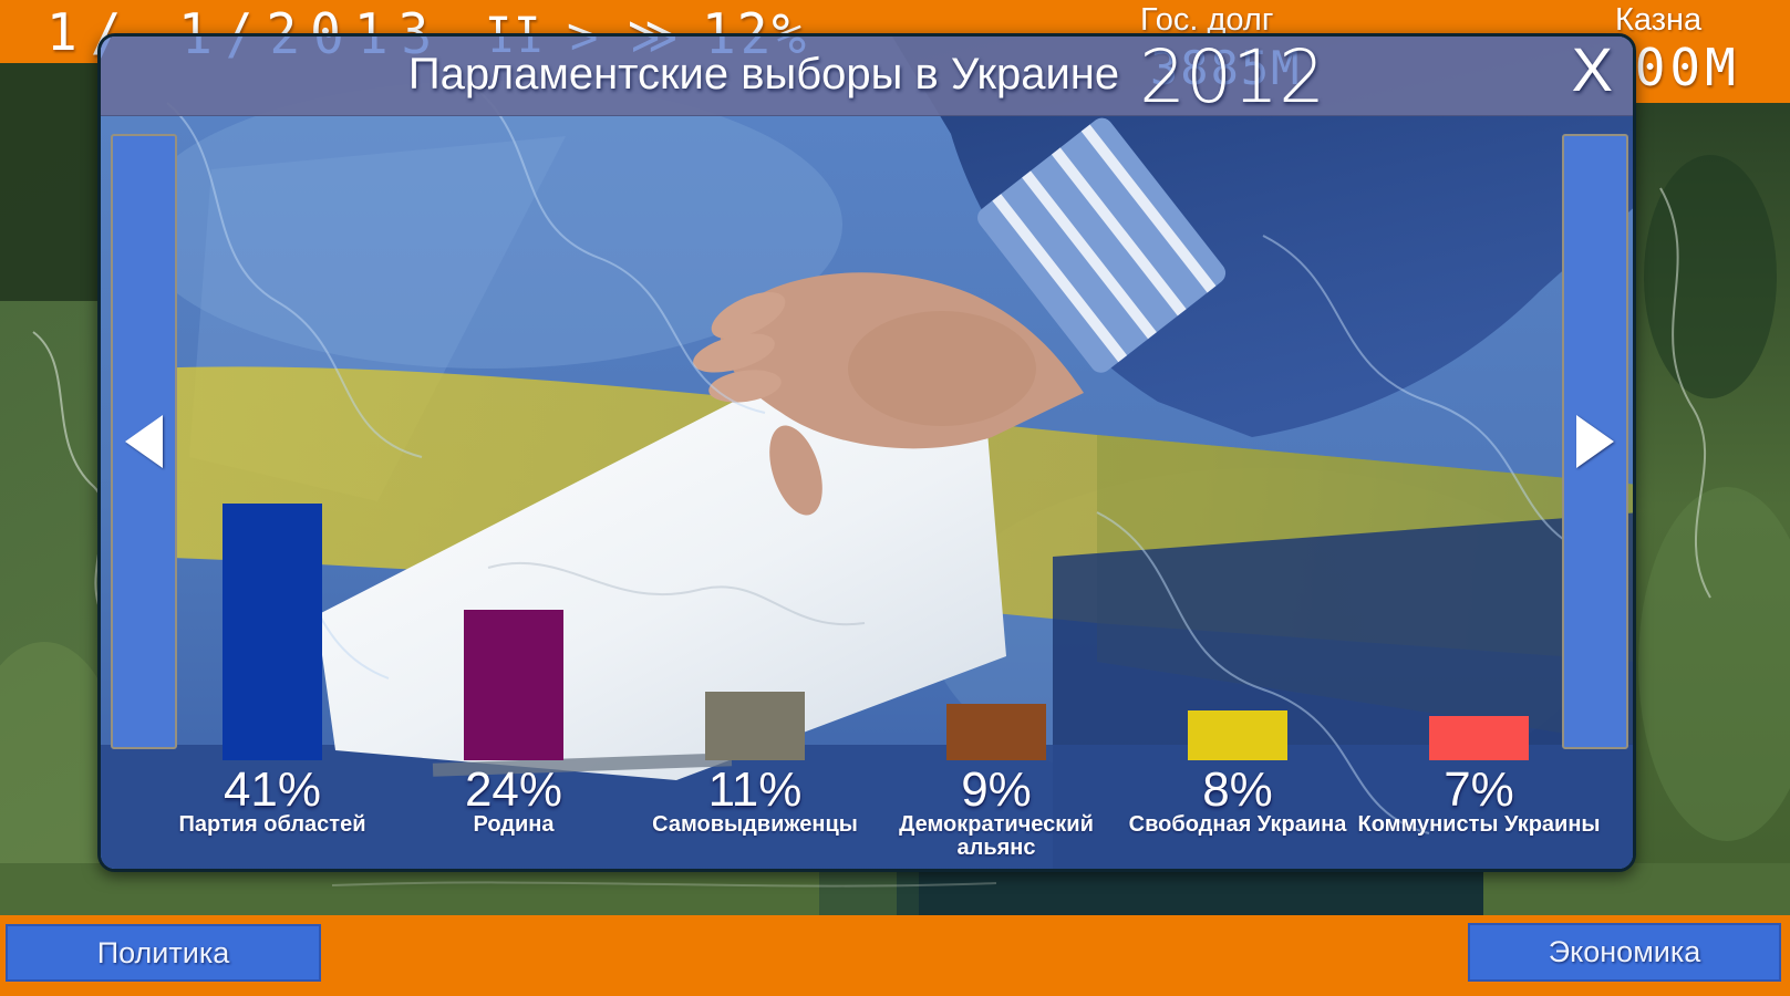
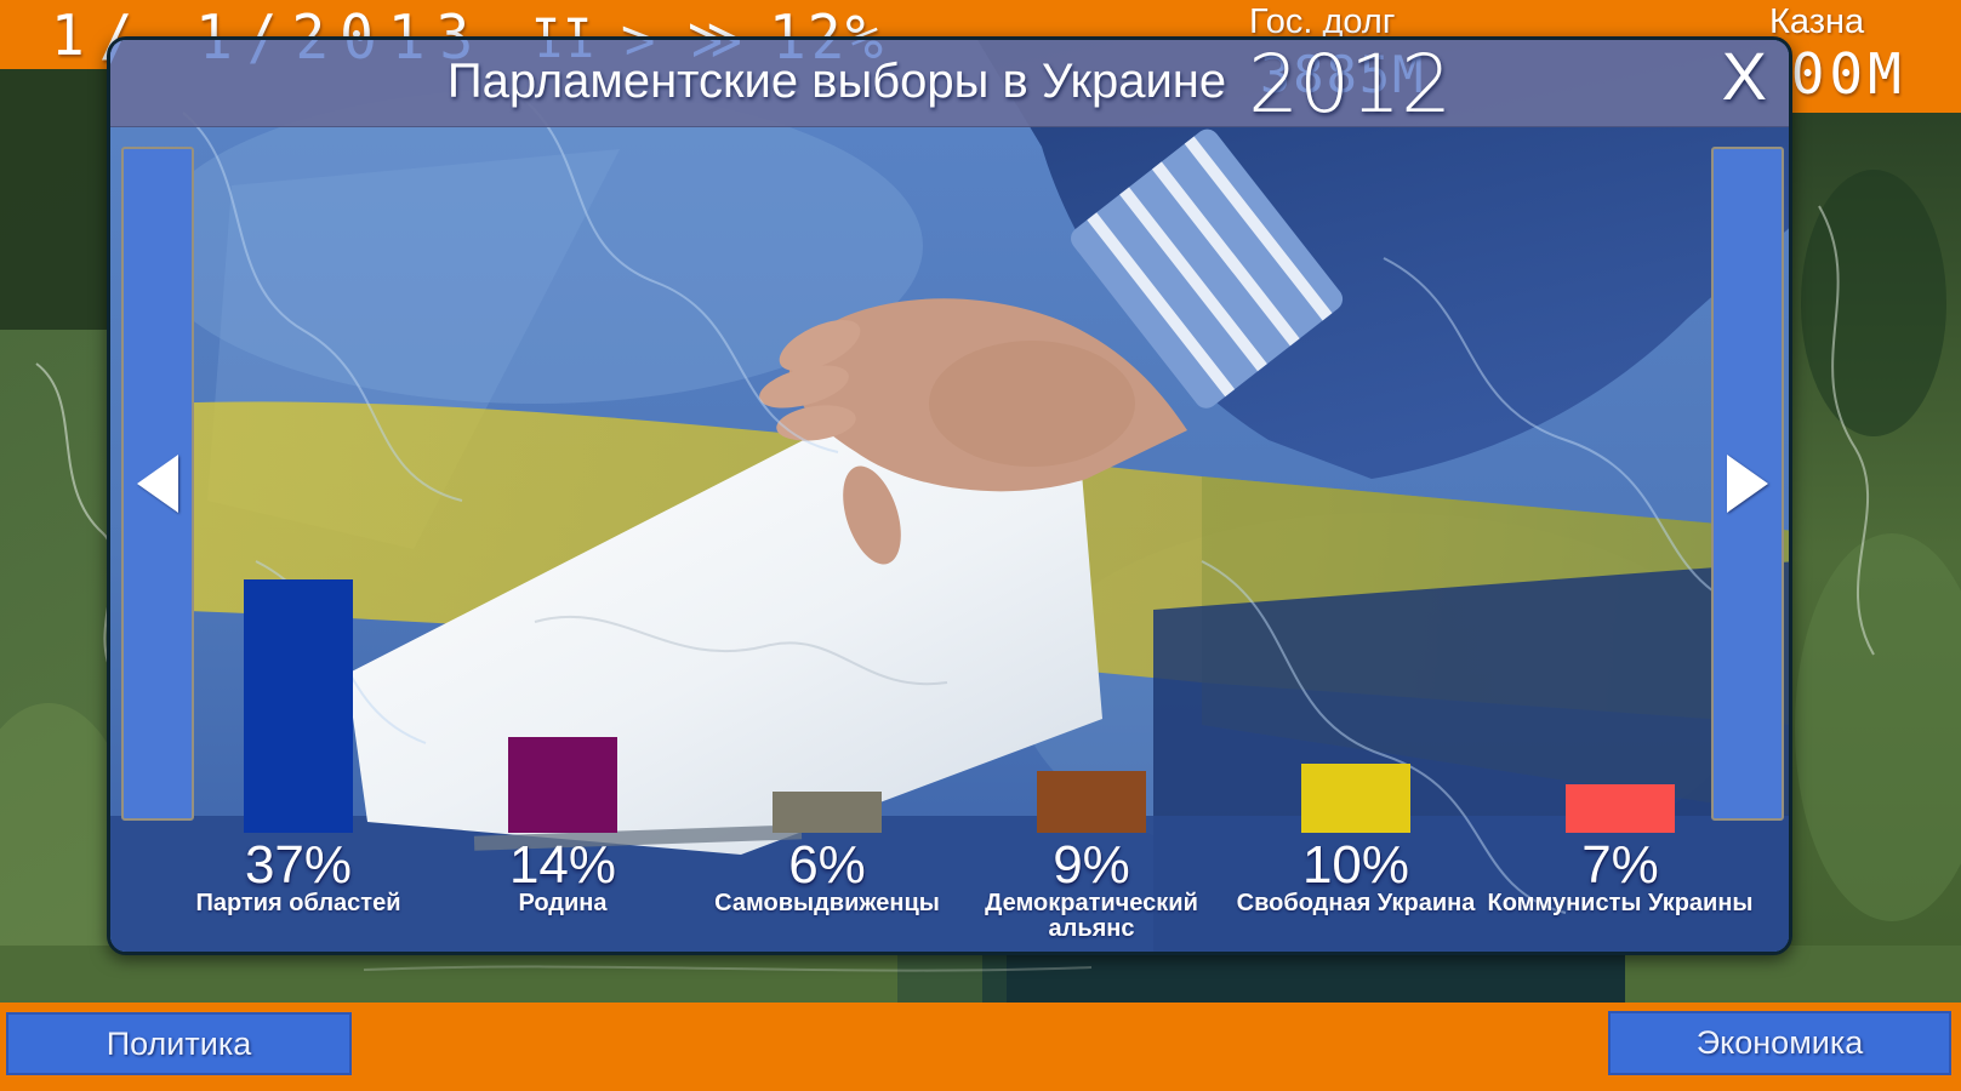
Партия областей: 41% -> 37%
Родина: 24% -> 14%
Самовыдвиженцы: 11% -> 6%
Свободная Украина: 8% -> 10%
